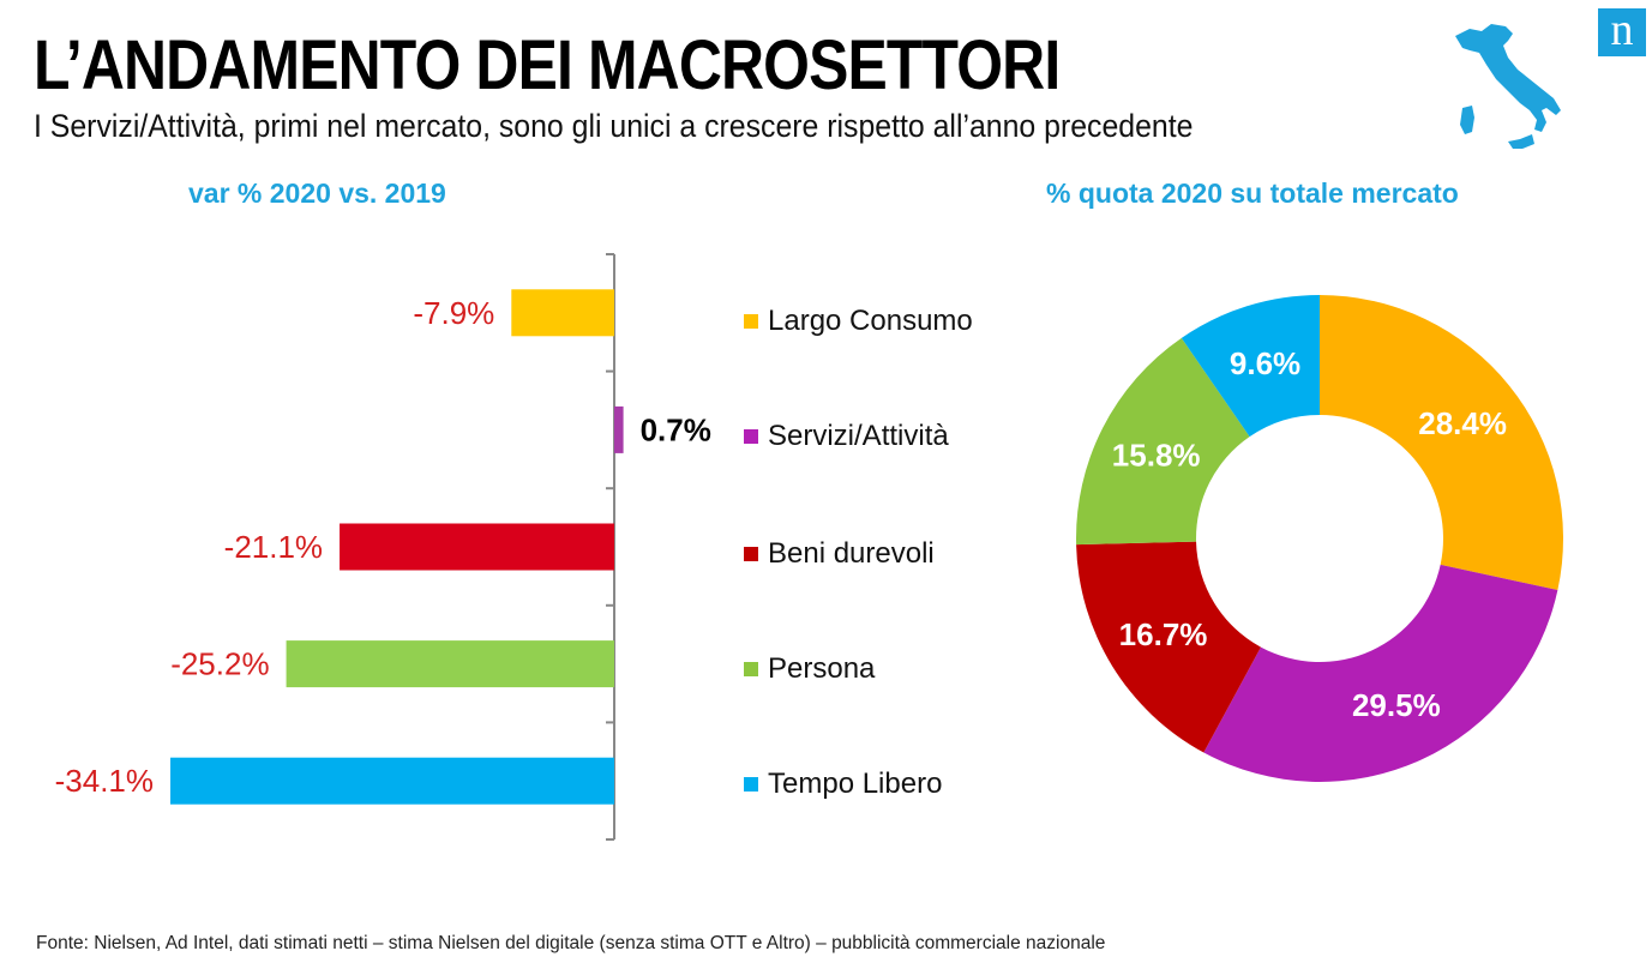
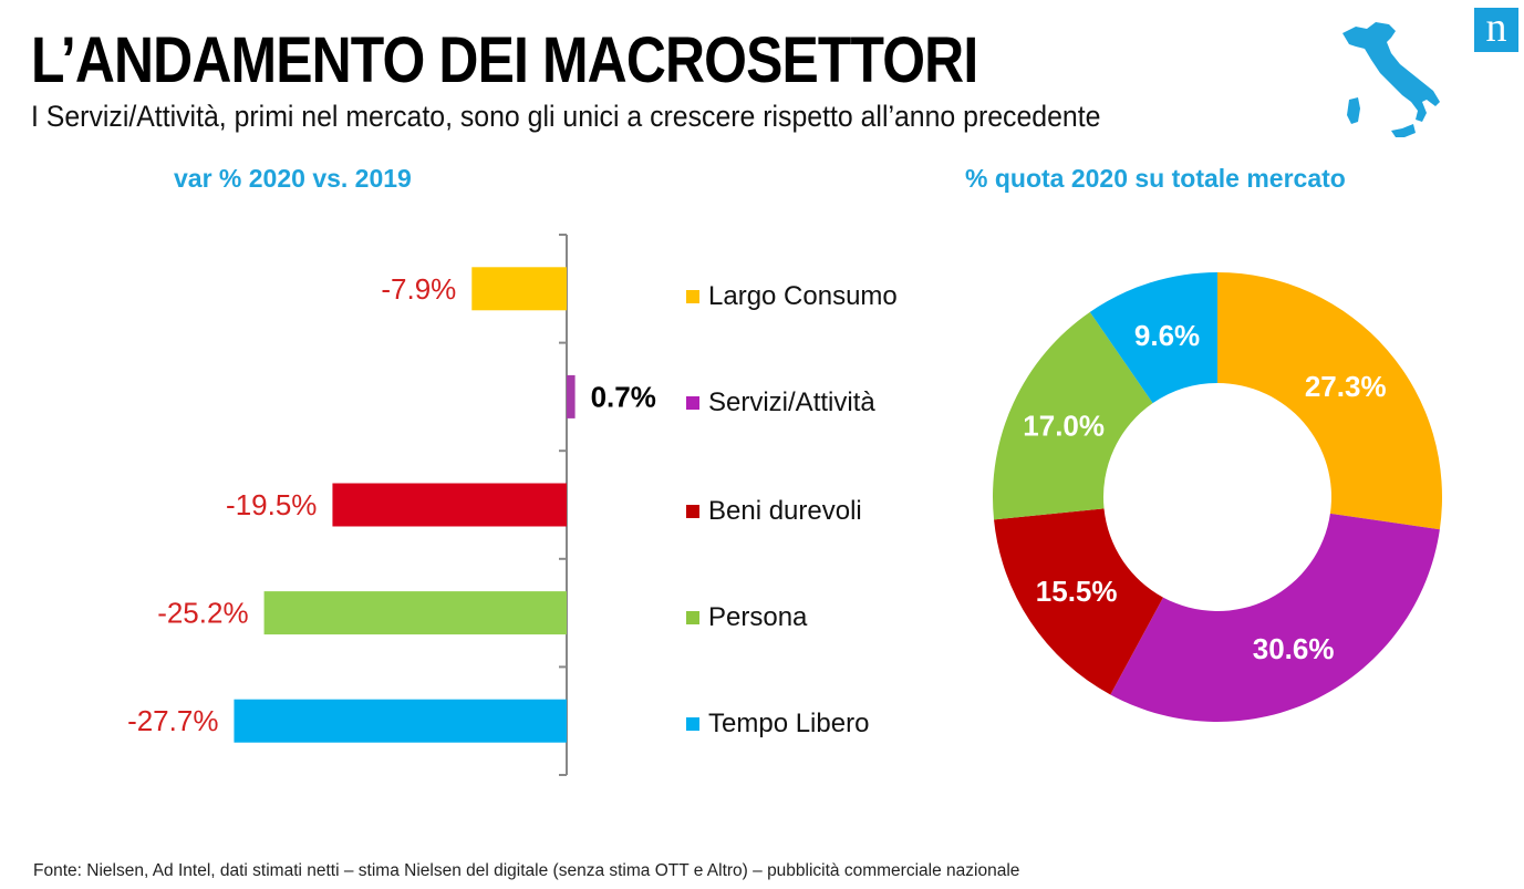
var % 2020 vs. 2019/Beni durevoli: -21.1% -> -19.5%
var % 2020 vs. 2019/Tempo Libero: -34.1% -> -27.7%
% quota 2020 su totale mercato/Largo Consumo: 28.4% -> 27.3%
% quota 2020 su totale mercato/Servizi/Attività: 29.5% -> 30.6%
% quota 2020 su totale mercato/Beni durevoli: 16.7% -> 15.5%
% quota 2020 su totale mercato/Persona: 15.8% -> 17.0%
